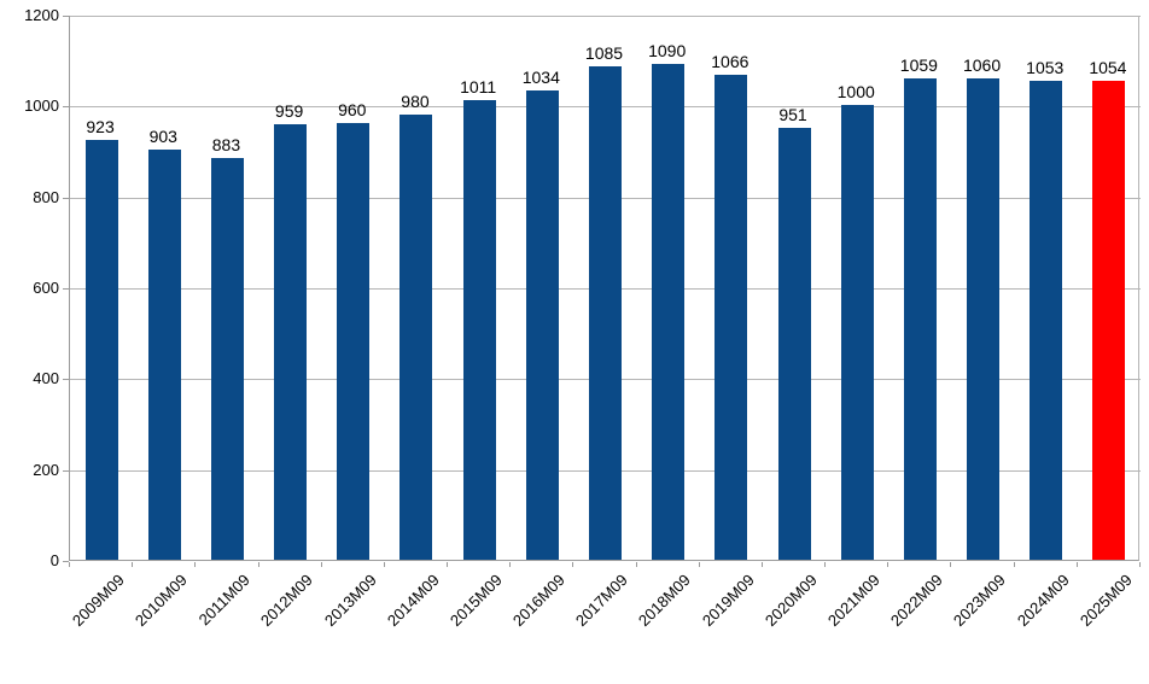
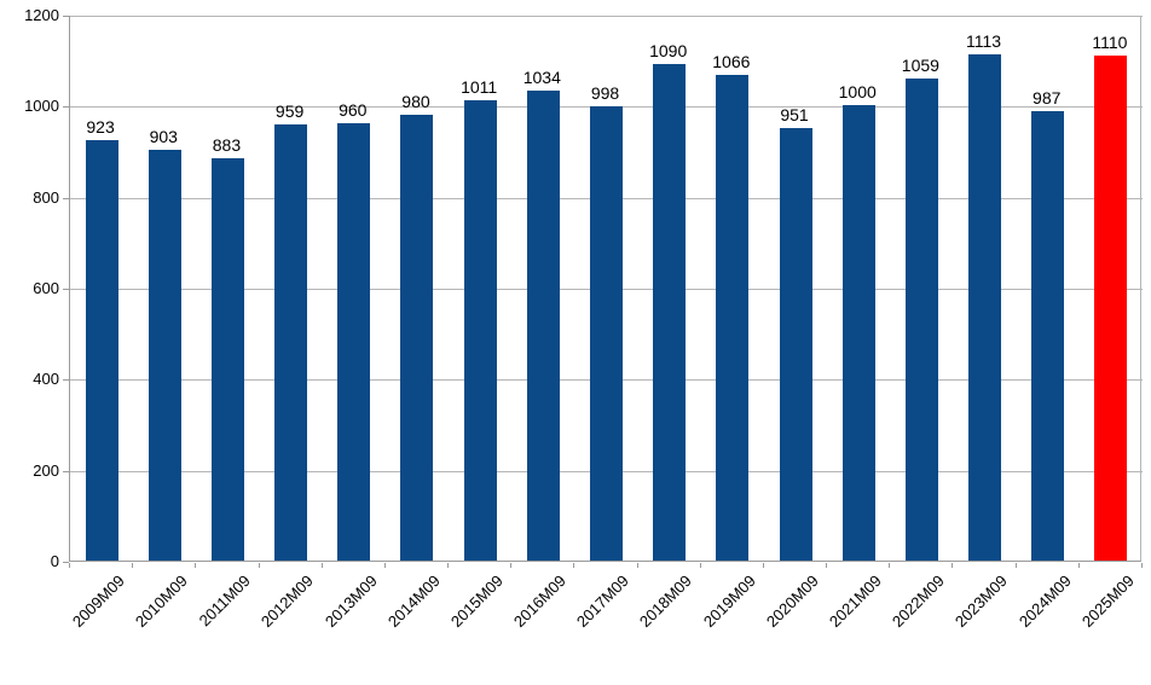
2017M09: 1085 -> 998
2023M09: 1060 -> 1113
2024M09: 1053 -> 987
2025M09: 1054 -> 1110
